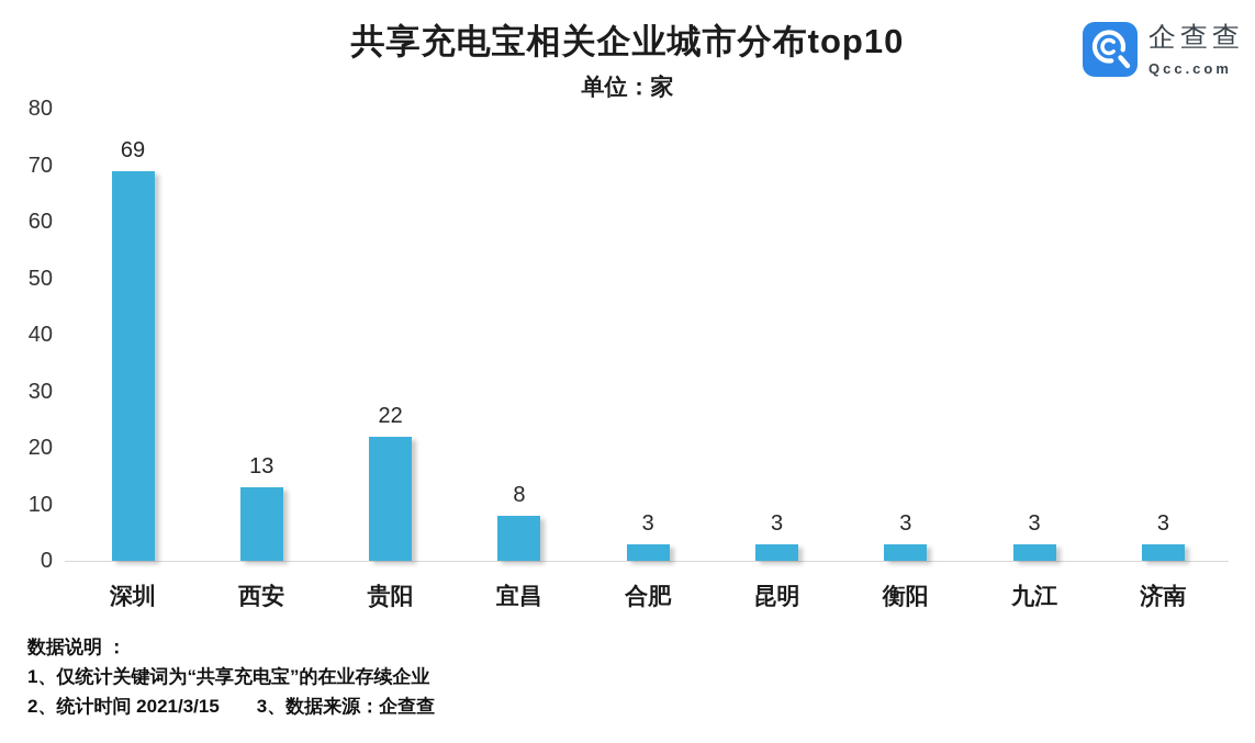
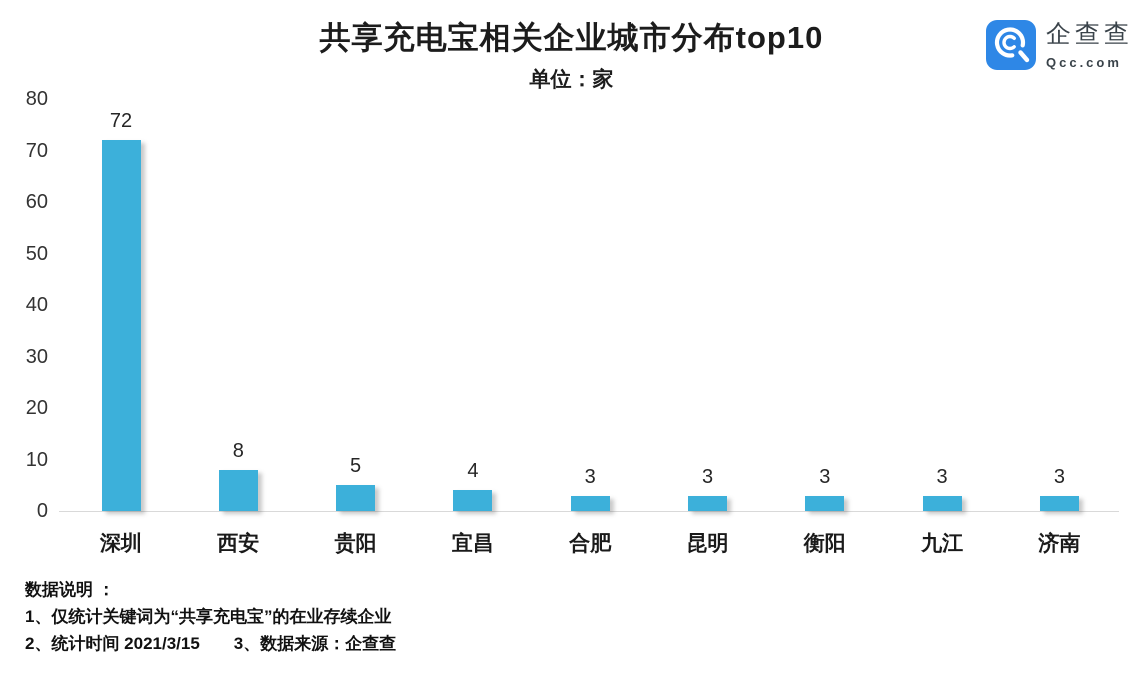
深圳: 69 -> 72
西安: 13 -> 8
贵阳: 22 -> 5
宜昌: 8 -> 4
